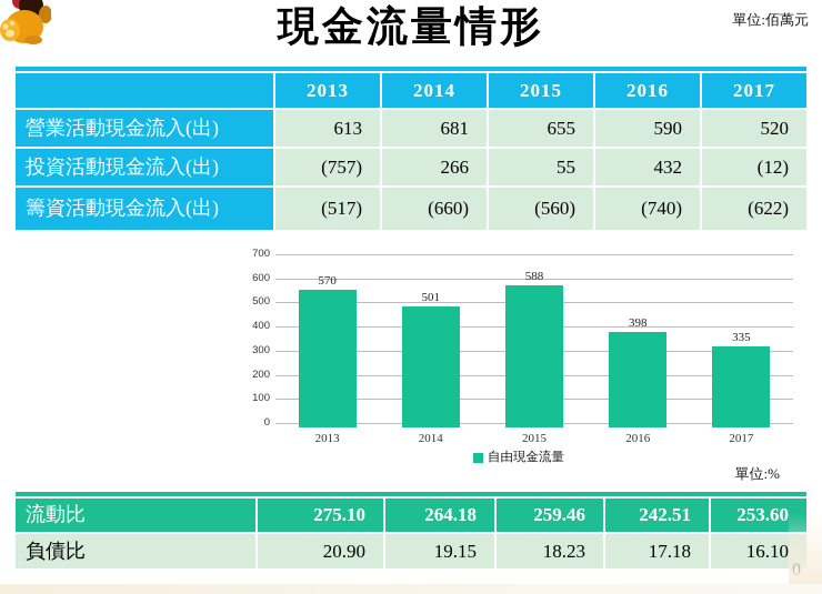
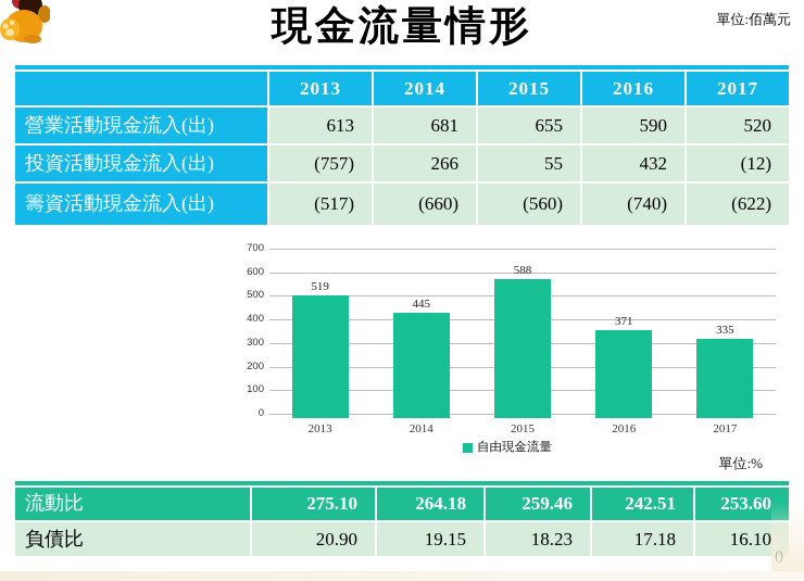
2013: 570 -> 519
2014: 501 -> 445
2016: 398 -> 371
